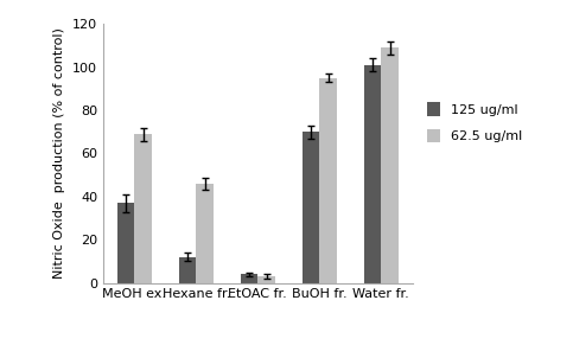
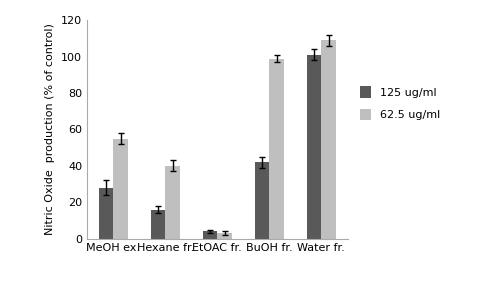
125 ug/ml/MeOH ex.: 37 -> 28
62.5 ug/ml/MeOH ex.: 69 -> 55
125 ug/ml/Hexane fr.: 12 -> 16
62.5 ug/ml/Hexane fr.: 46 -> 40
125 ug/ml/BuOH fr.: 70 -> 42
62.5 ug/ml/BuOH fr.: 95 -> 99
